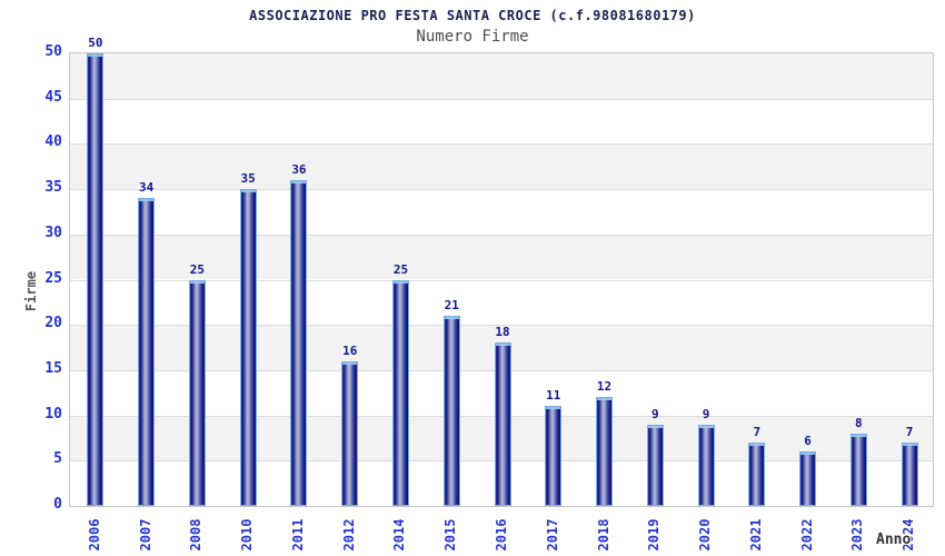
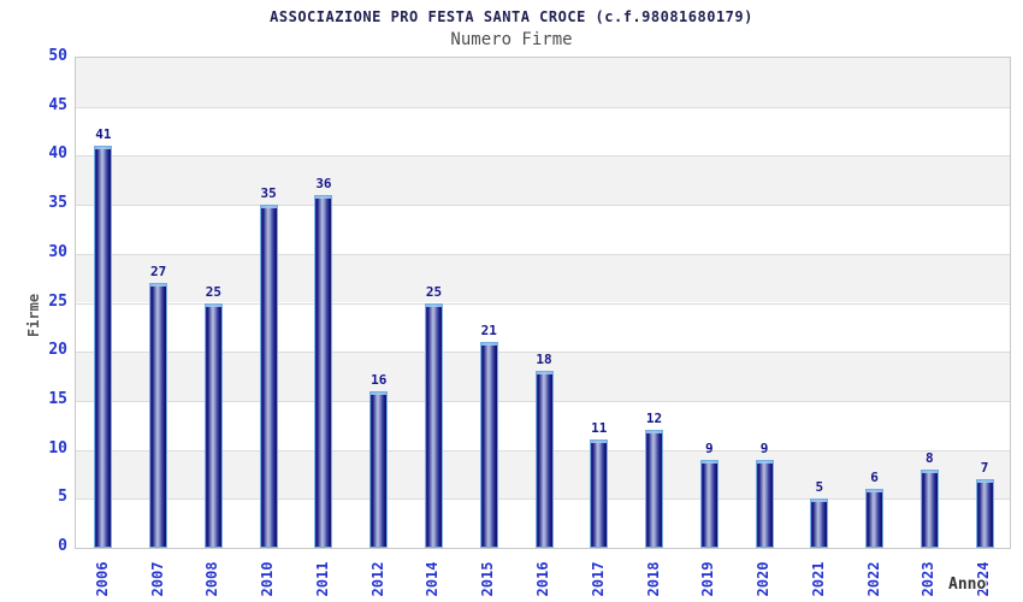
2006: 50 -> 41
2007: 34 -> 27
2021: 7 -> 5
